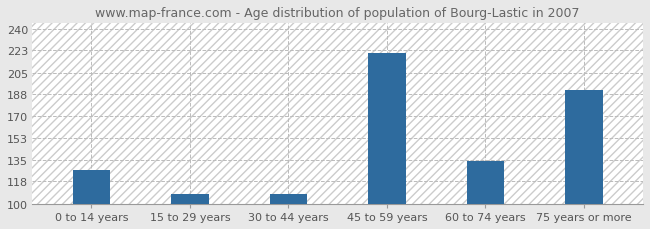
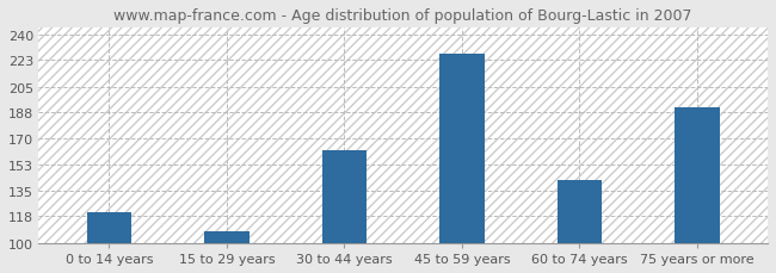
0 to 14 years: 127 -> 121
30 to 44 years: 108 -> 162
45 to 59 years: 221 -> 227
60 to 74 years: 134 -> 142
